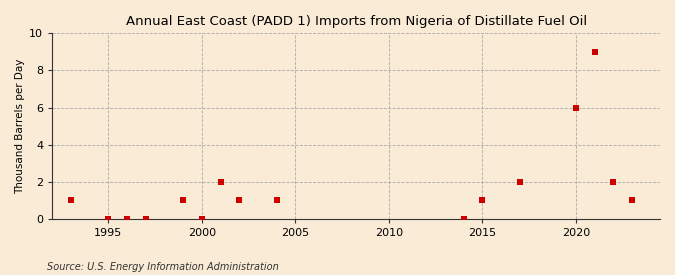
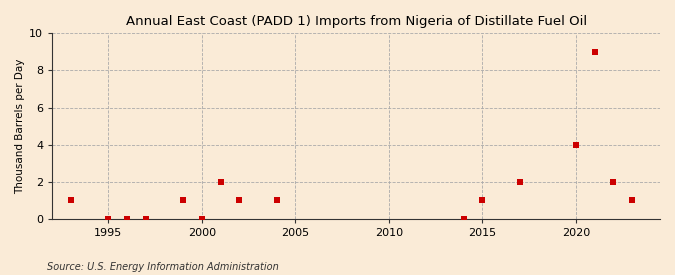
2020: 6 -> 4
